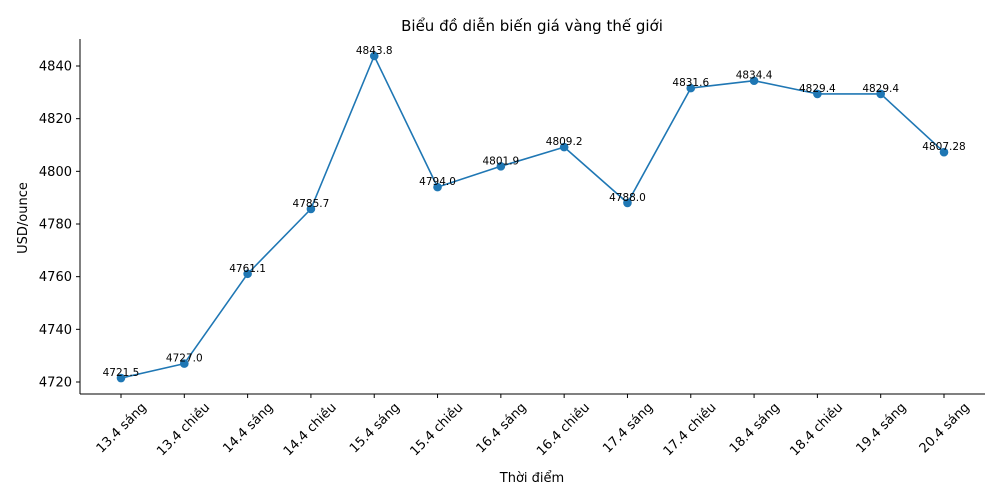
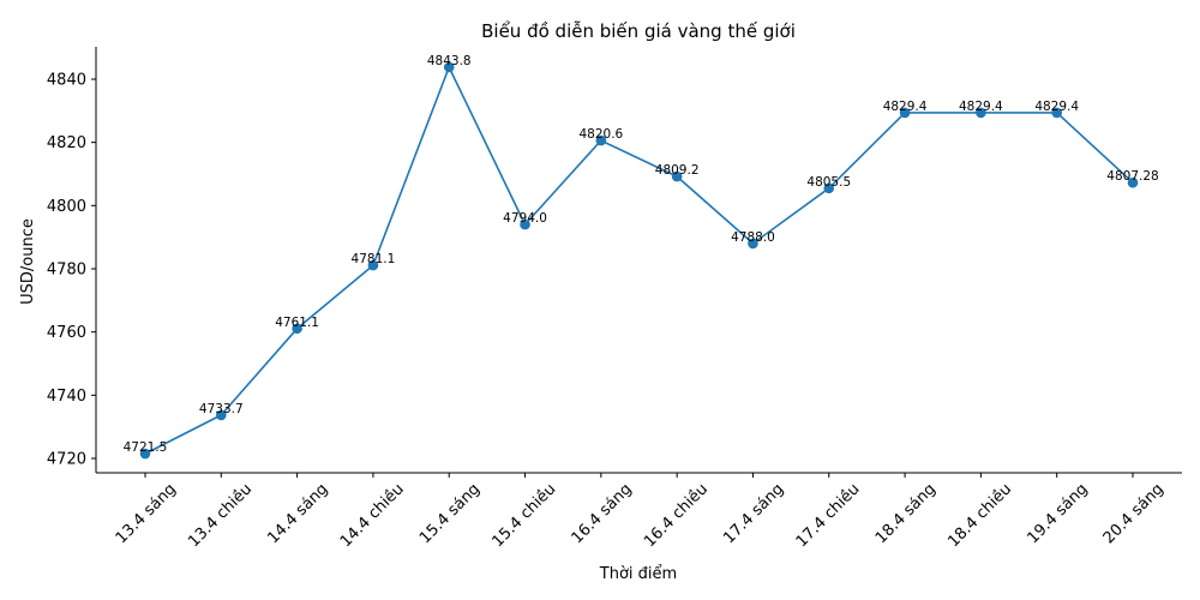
13.4 chiều: 4727.0 -> 4733.7
14.4 chiều: 4785.7 -> 4781.1
16.4 sáng: 4801.9 -> 4820.6
17.4 chiều: 4831.6 -> 4805.5
18.4 sáng: 4834.4 -> 4829.4
